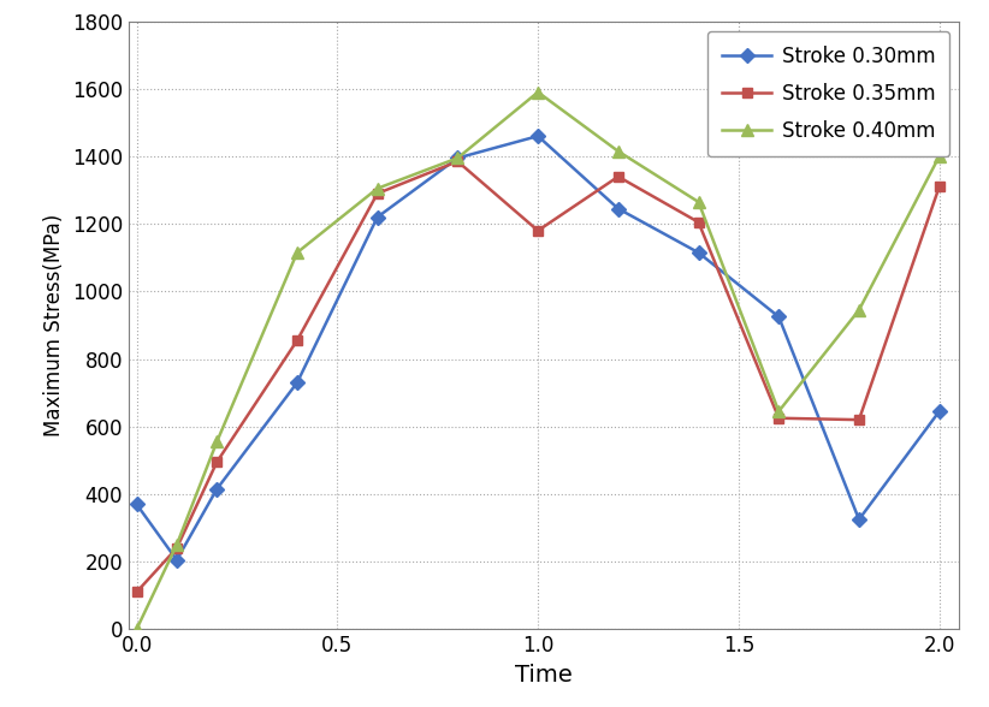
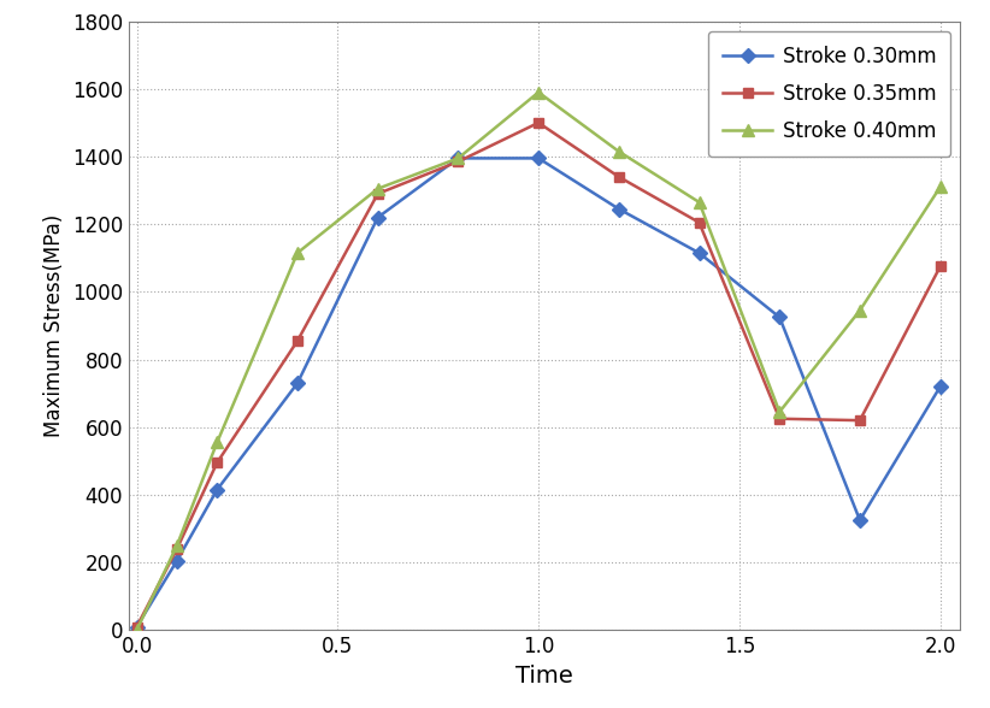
Stroke 0.30mm/0.0: 370 -> 10
Stroke 0.35mm/0.0: 110 -> 10
Stroke 0.30mm/1.0: 1460 -> 1395
Stroke 0.35mm/1.0: 1180 -> 1500
Stroke 0.30mm/2.0: 645 -> 720
Stroke 0.35mm/2.0: 1310 -> 1075
Stroke 0.40mm/2.0: 1400 -> 1310
